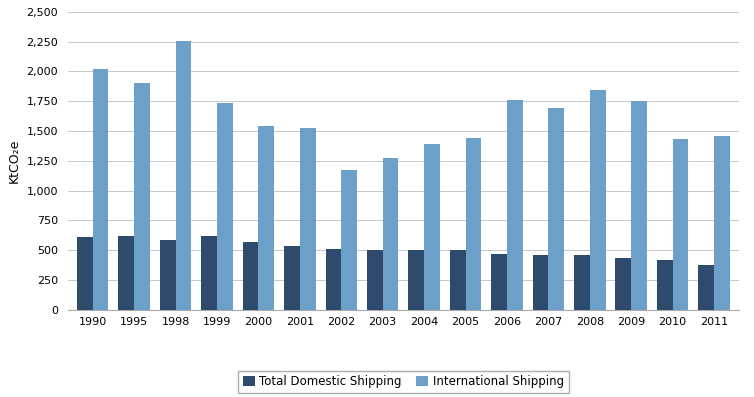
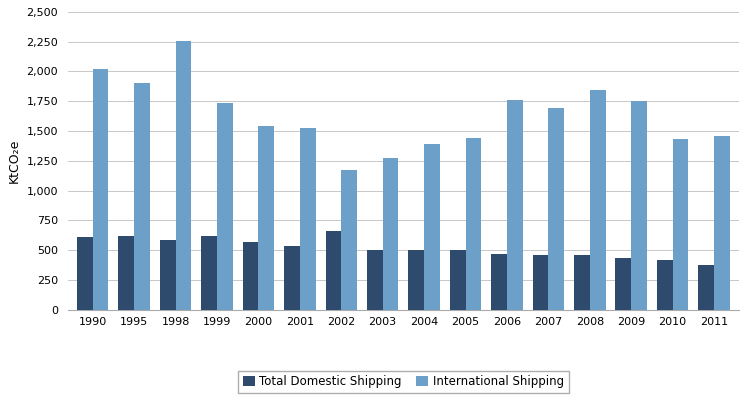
Total Domestic Shipping/2002: 510 -> 660
